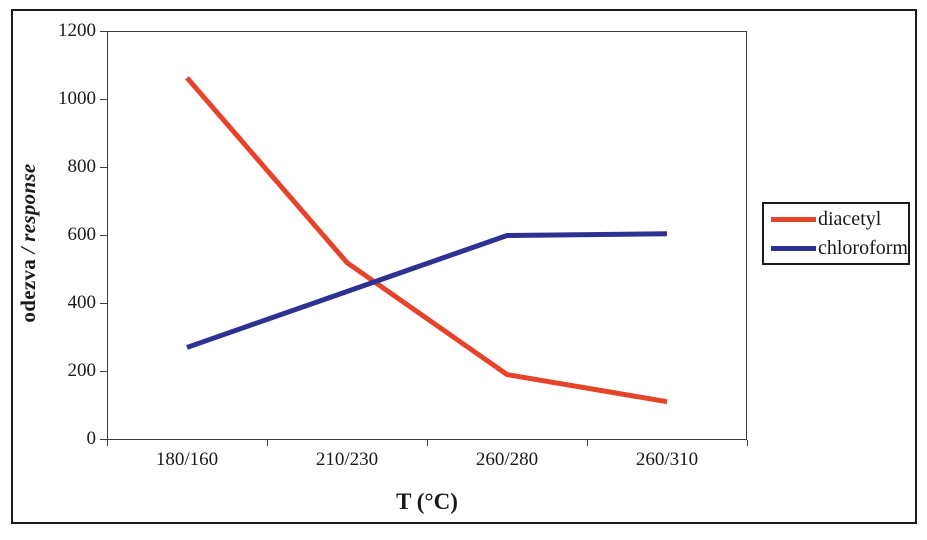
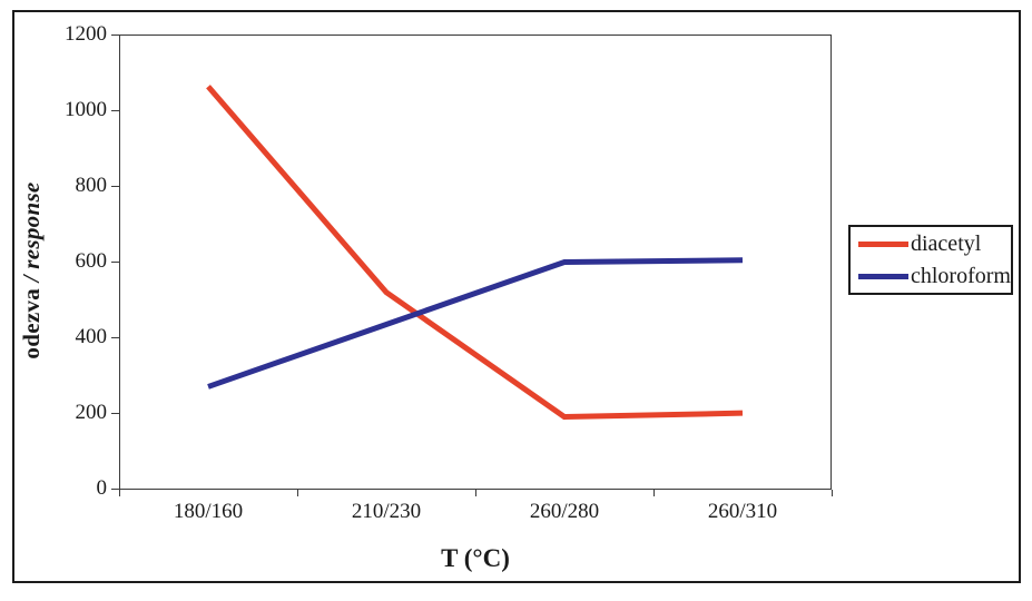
diacetyl/260/310: 110 -> 200
